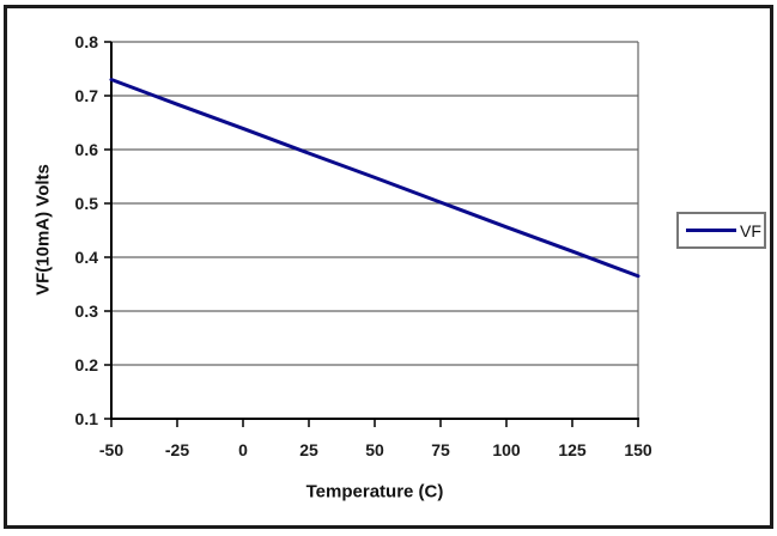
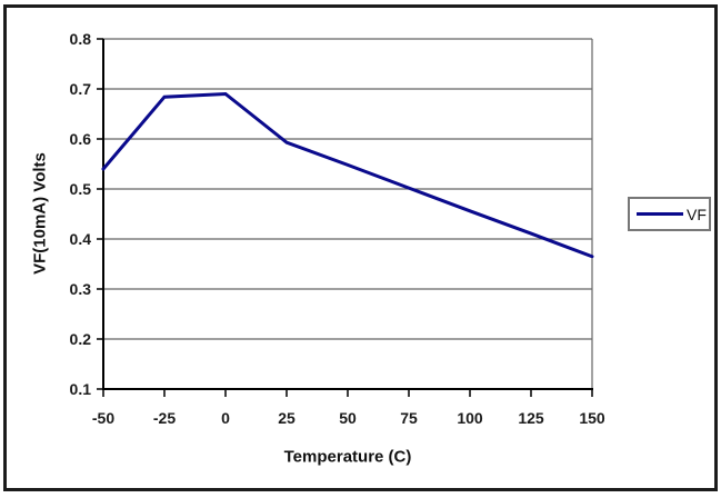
-50: 0.73 -> 0.54
0: 0.64 -> 0.69
